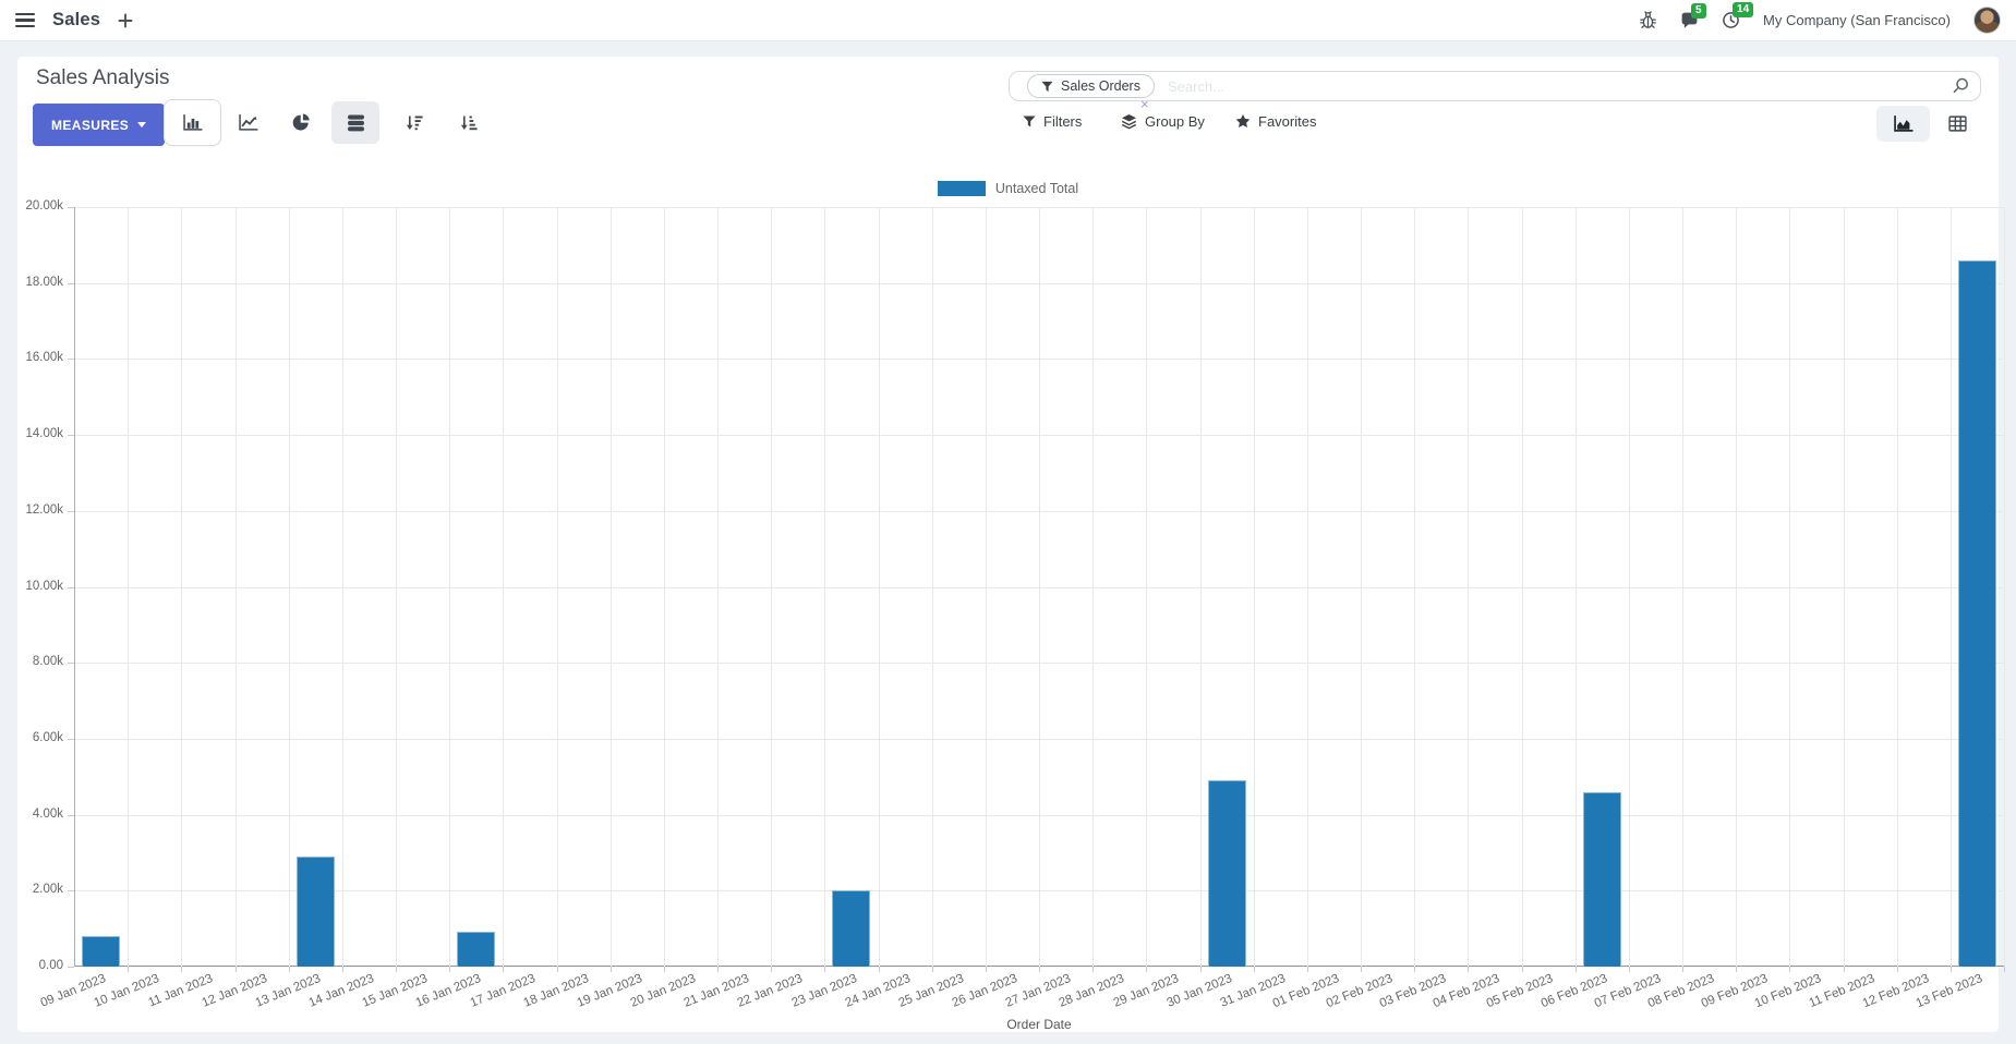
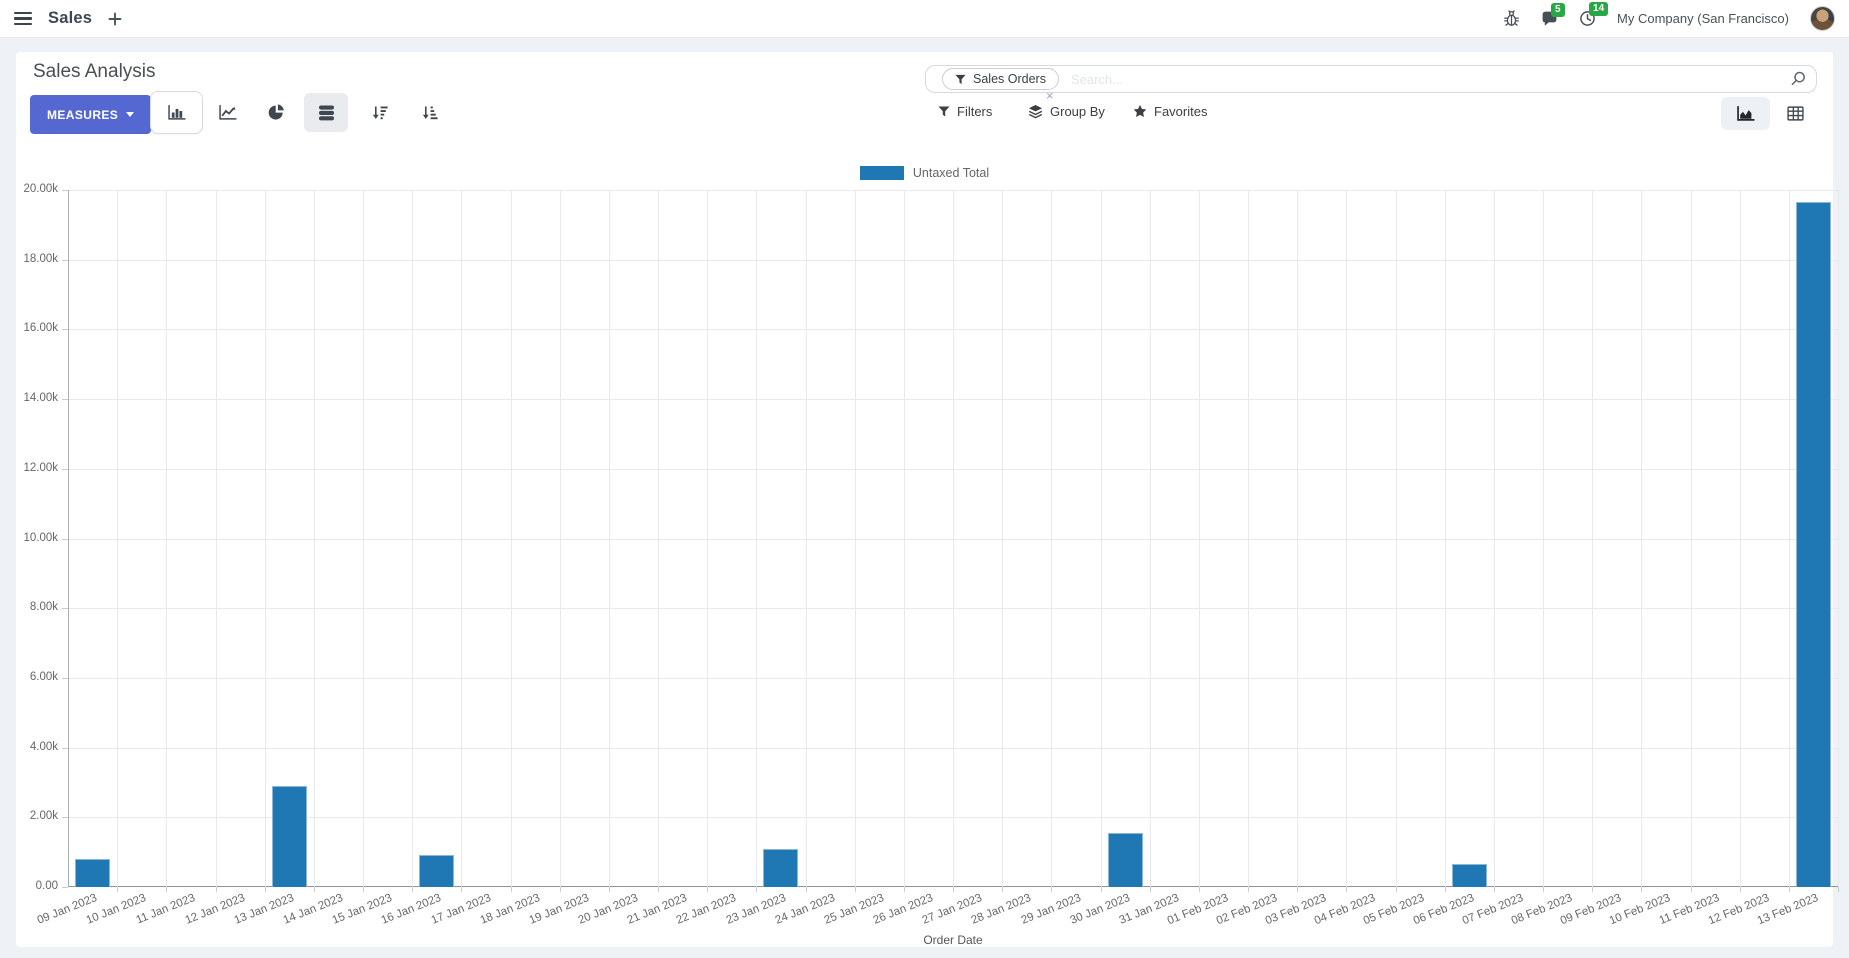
23 Jan 2023: 2.0k -> 1.1k
30 Jan 2023: 4.9k -> 1.5k
06 Feb 2023: 4.6k -> 0.7k
13 Feb 2023: 18.6k -> 19.7k
